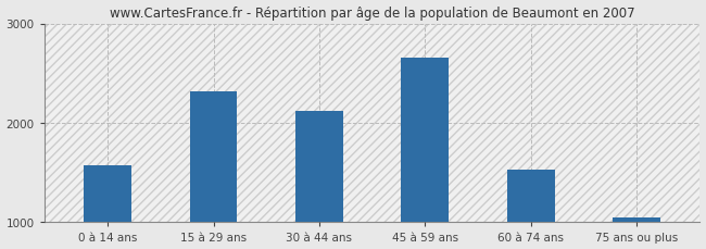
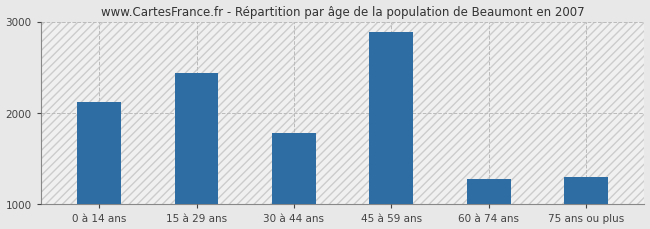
0 à 14 ans: 1570 -> 2120
15 à 29 ans: 2320 -> 2440
30 à 44 ans: 2120 -> 1780
45 à 59 ans: 2660 -> 2880
60 à 74 ans: 1530 -> 1280
75 ans ou plus: 1050 -> 1300
